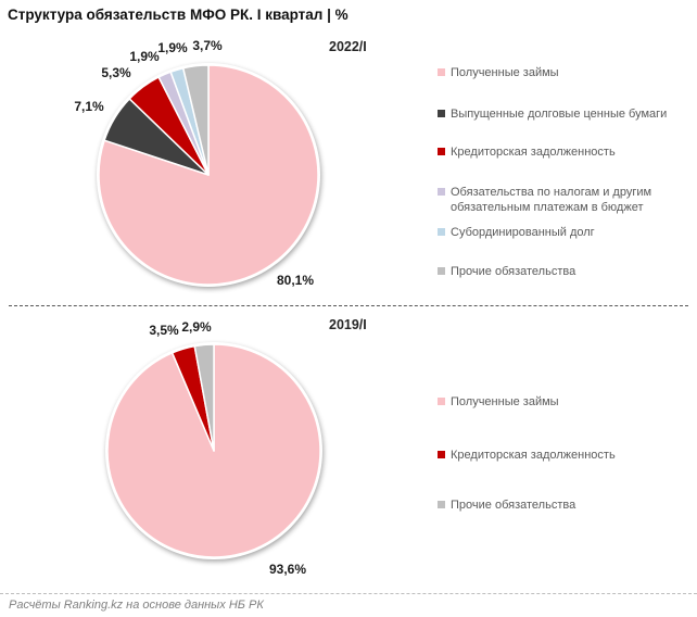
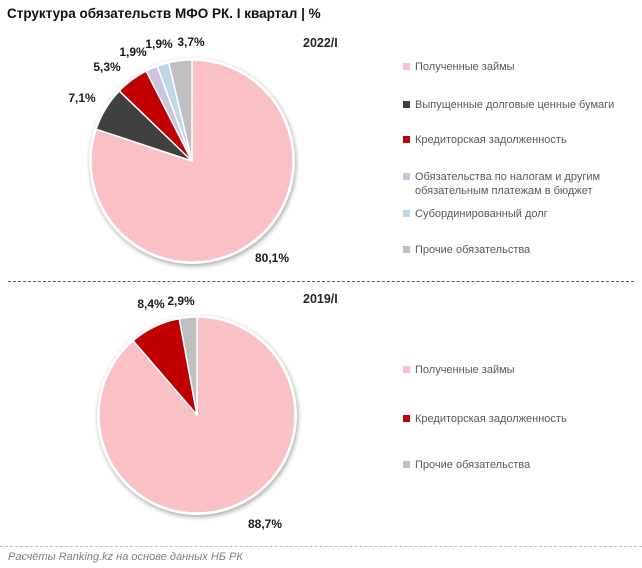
2019/I/Полученные займы: 93,6% -> 88,7%
2019/I/Кредиторская задолженность: 3,5% -> 8,4%
